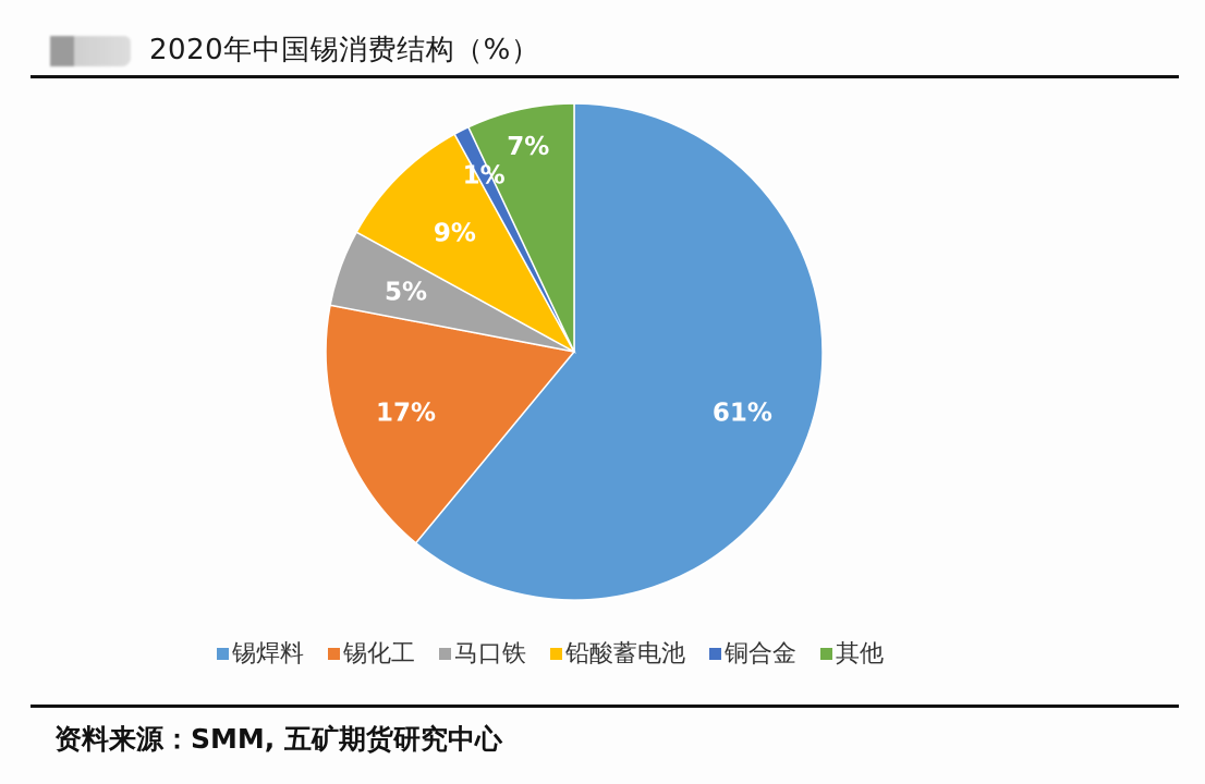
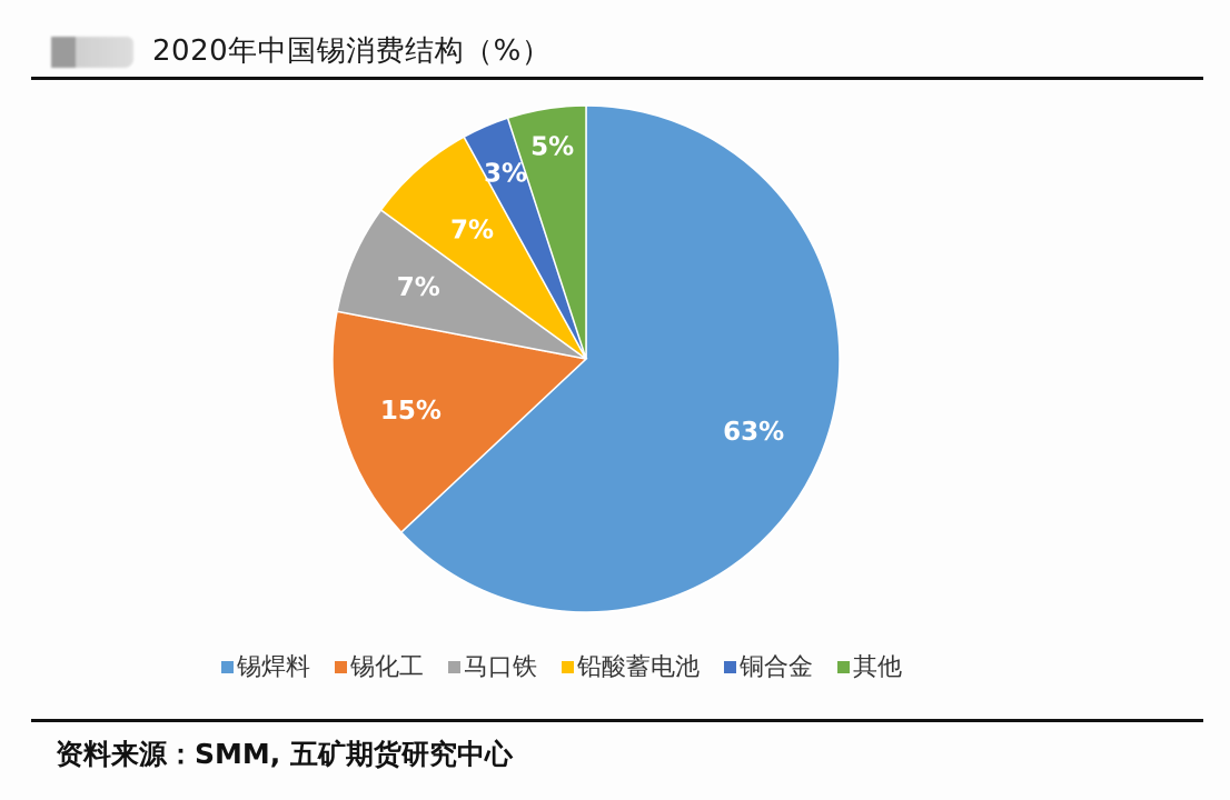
锡焊料: 61% -> 63%
锡化工: 17% -> 15%
马口铁: 5% -> 7%
铅酸蓄电池: 9% -> 7%
铜合金: 1% -> 3%
其他: 7% -> 5%
